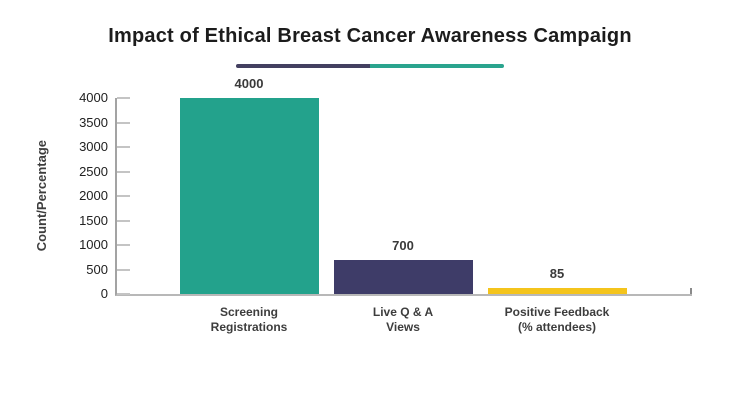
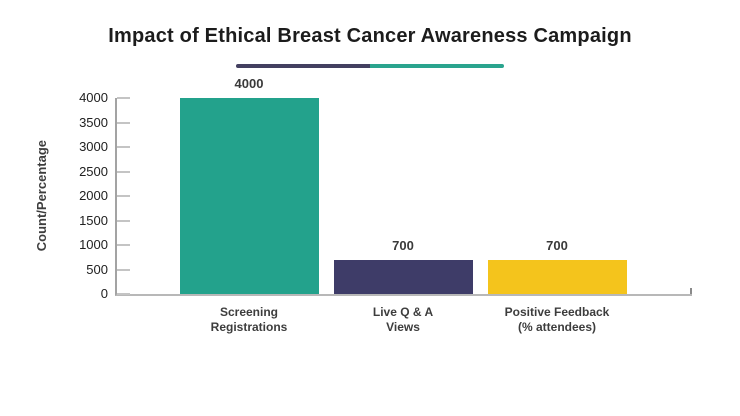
Positive Feedback (% attendees): 85 -> 700
